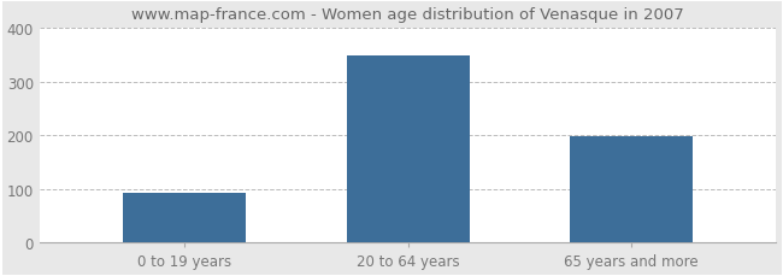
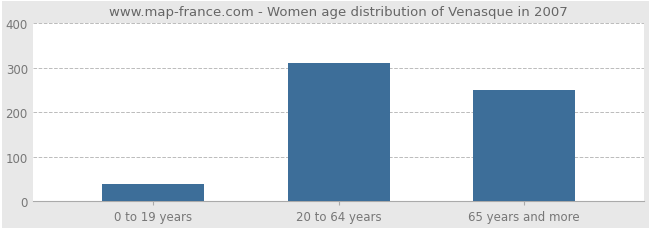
0 to 19 years: 93 -> 40
20 to 64 years: 348 -> 310
65 years and more: 199 -> 250
